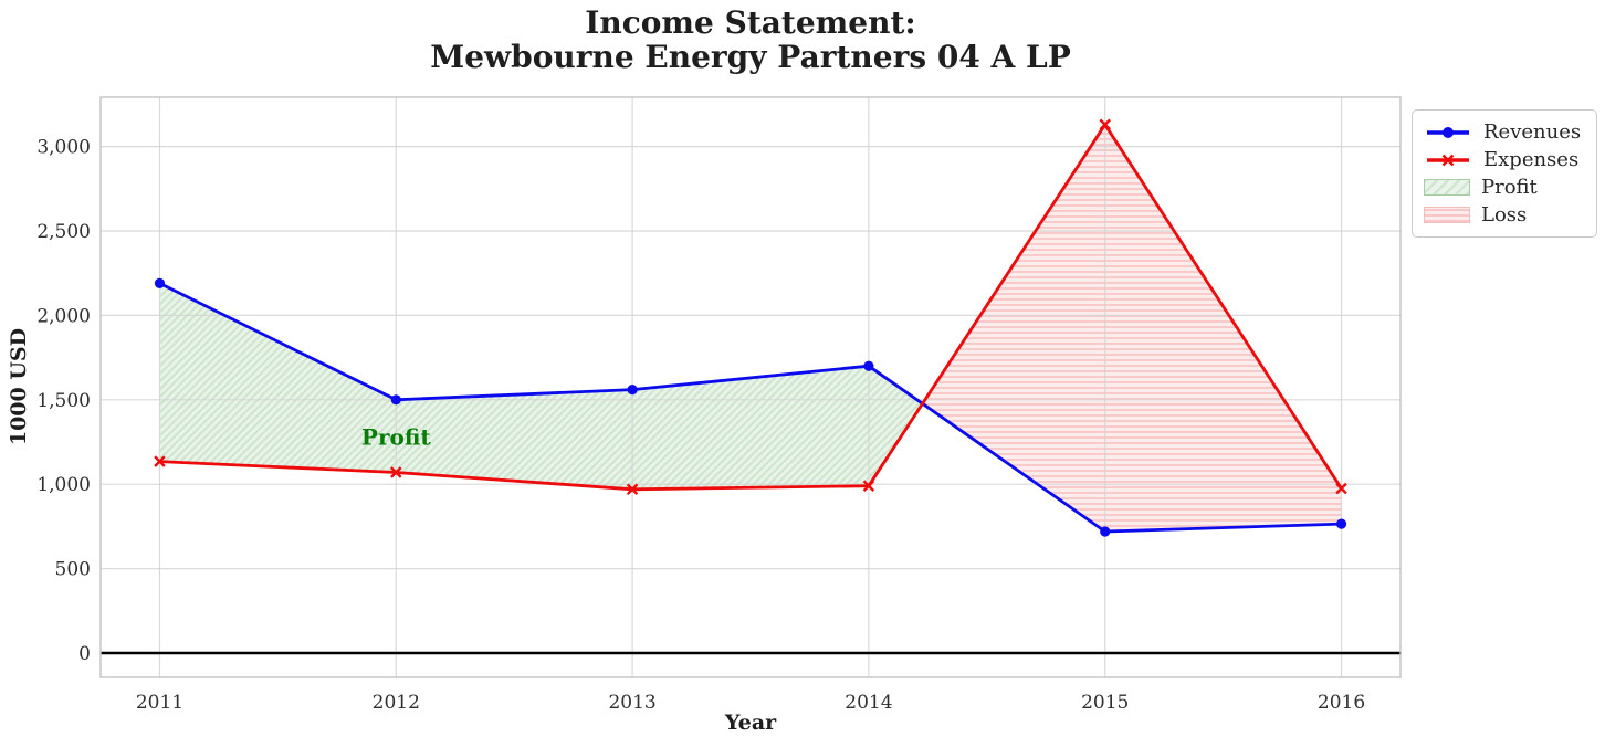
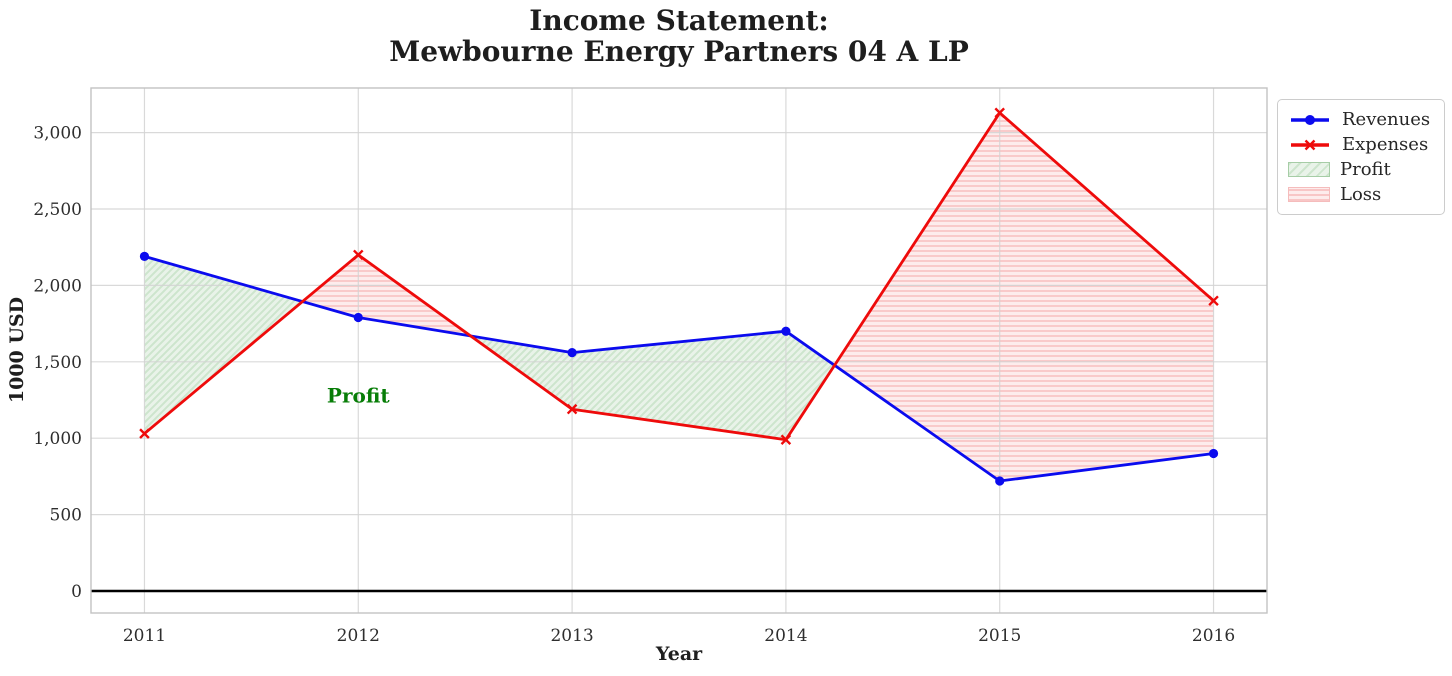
Expenses/2011: 1140 -> 1030
Revenues/2012: 1500 -> 1790
Expenses/2012: 1070 -> 2200
Expenses/2013: 970 -> 1190
Revenues/2016: 760 -> 900
Expenses/2016: 980 -> 1900
